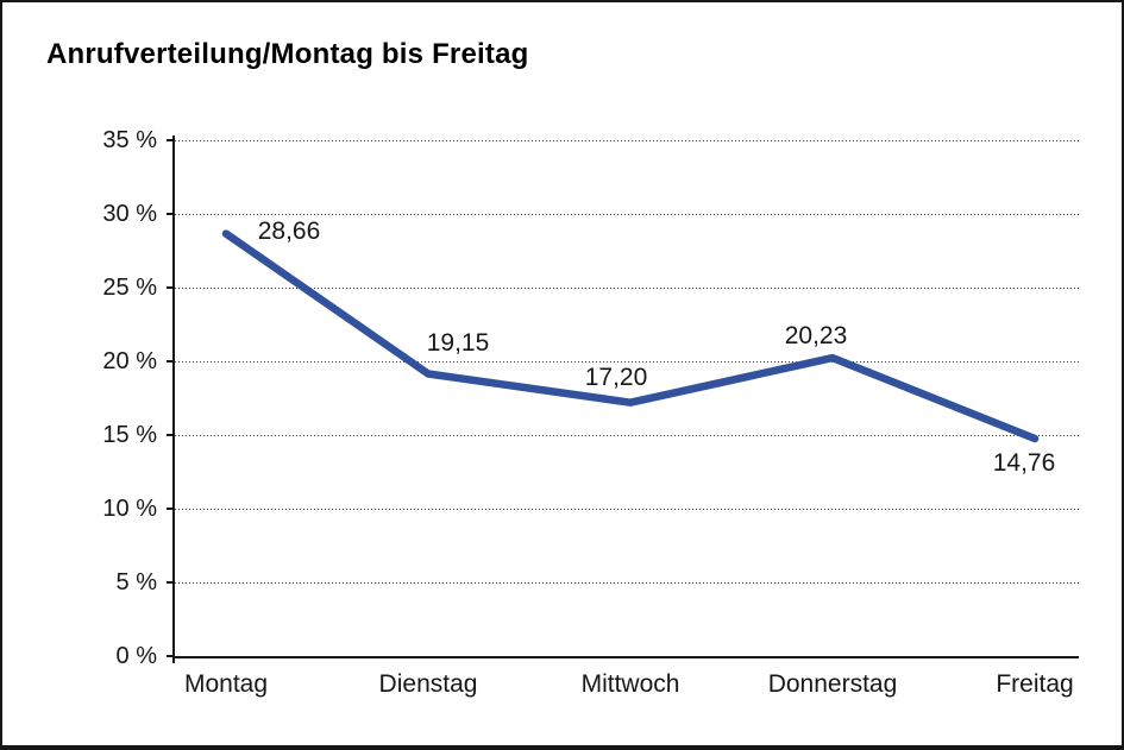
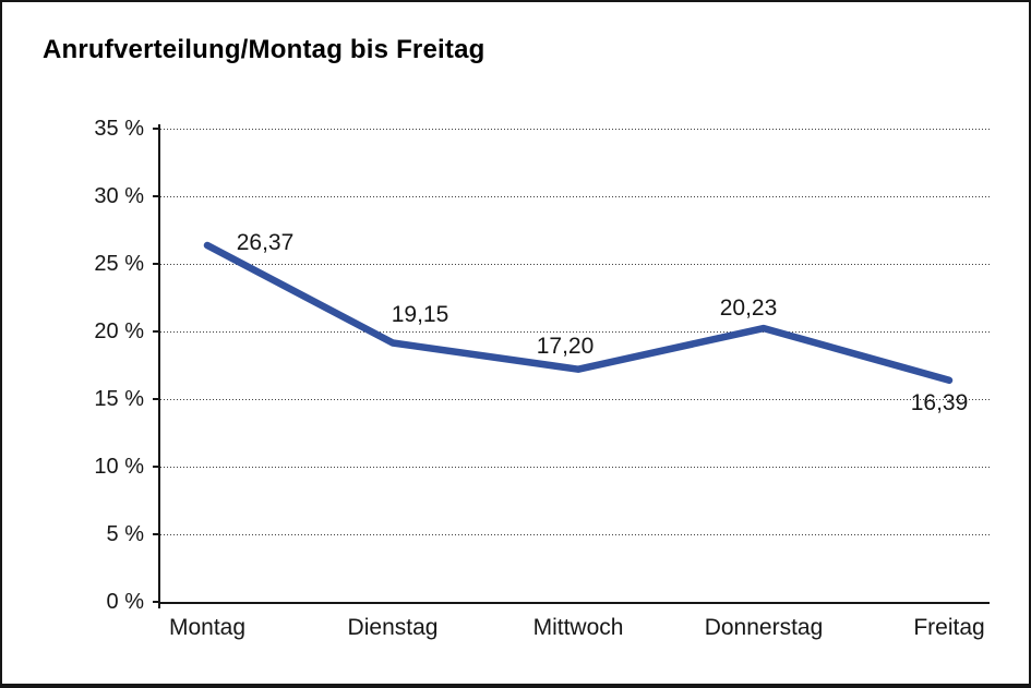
Montag: 28,66 -> 26,37
Freitag: 14,76 -> 16,39
